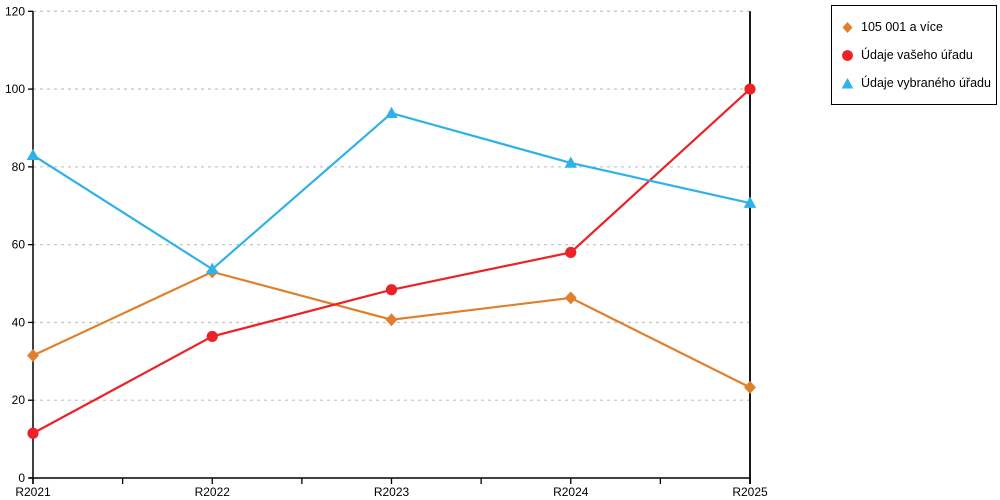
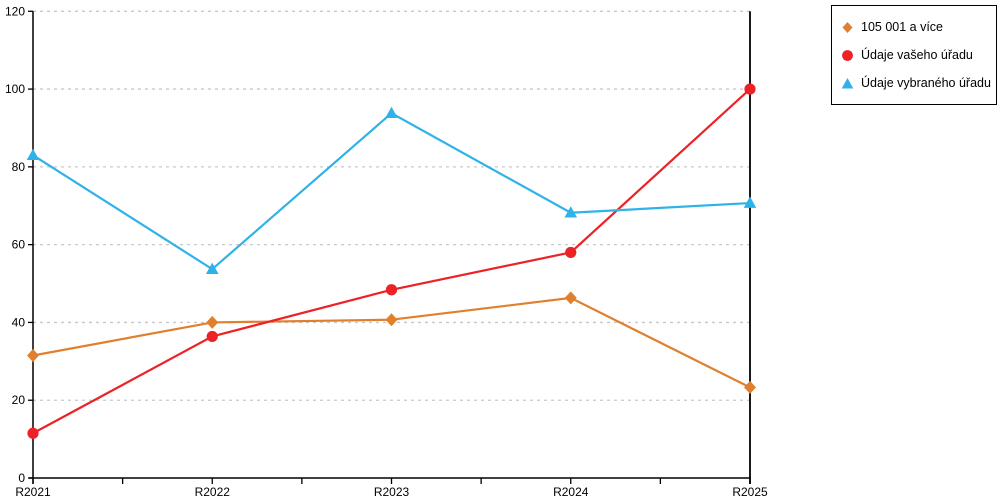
105 001 a více/R2022: 53 -> 40
Údaje vybraného úřadu/R2024: 81 -> 68
